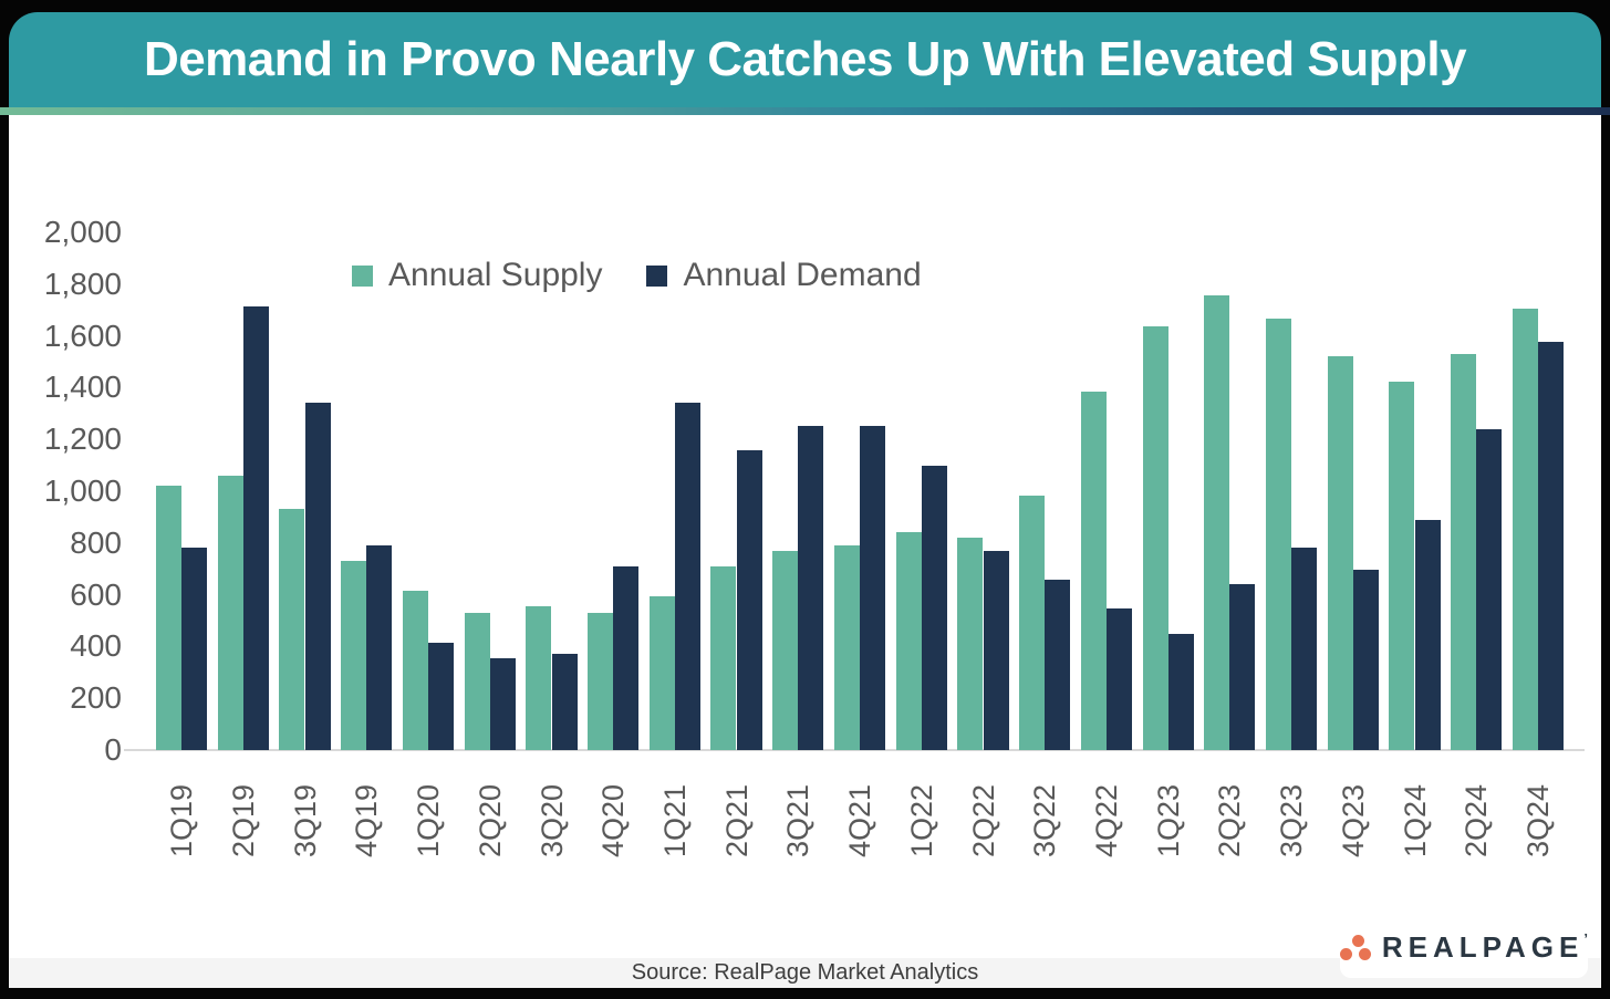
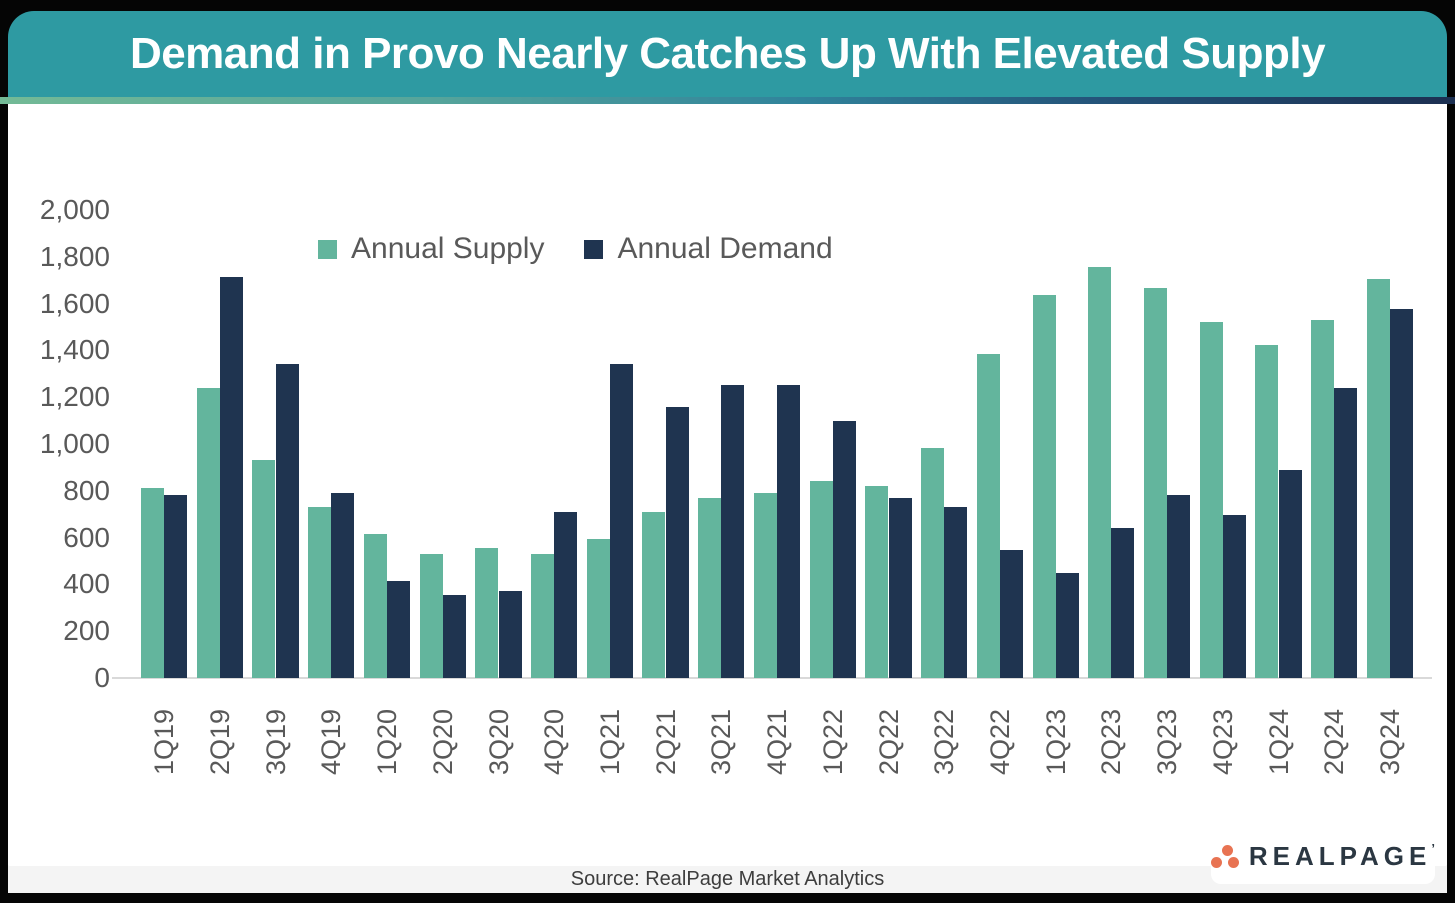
Annual Supply/1Q19: 1020 -> 810
Annual Supply/2Q19: 1060 -> 1240
Annual Demand/3Q22: 660 -> 730
